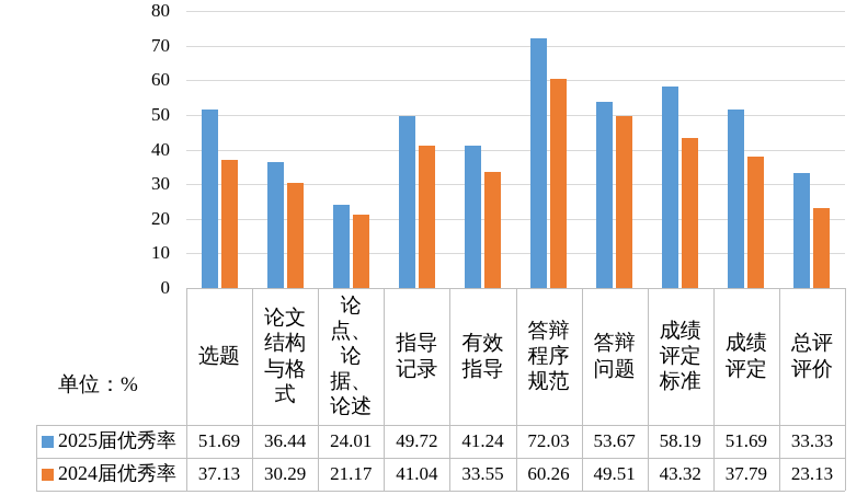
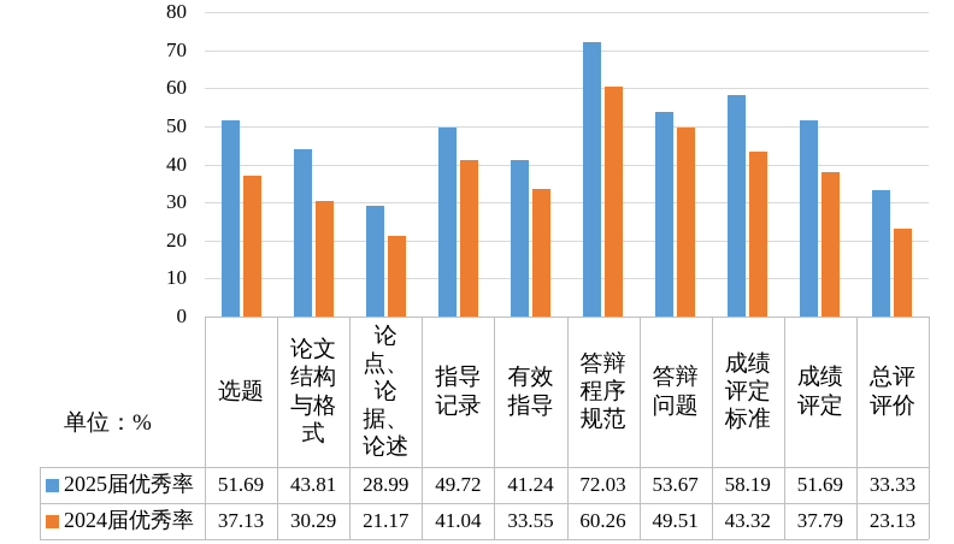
2025届优秀率/论文结构与格式: 36.44 -> 43.81
2025届优秀率/论点、论据、论述: 24.01 -> 28.99
